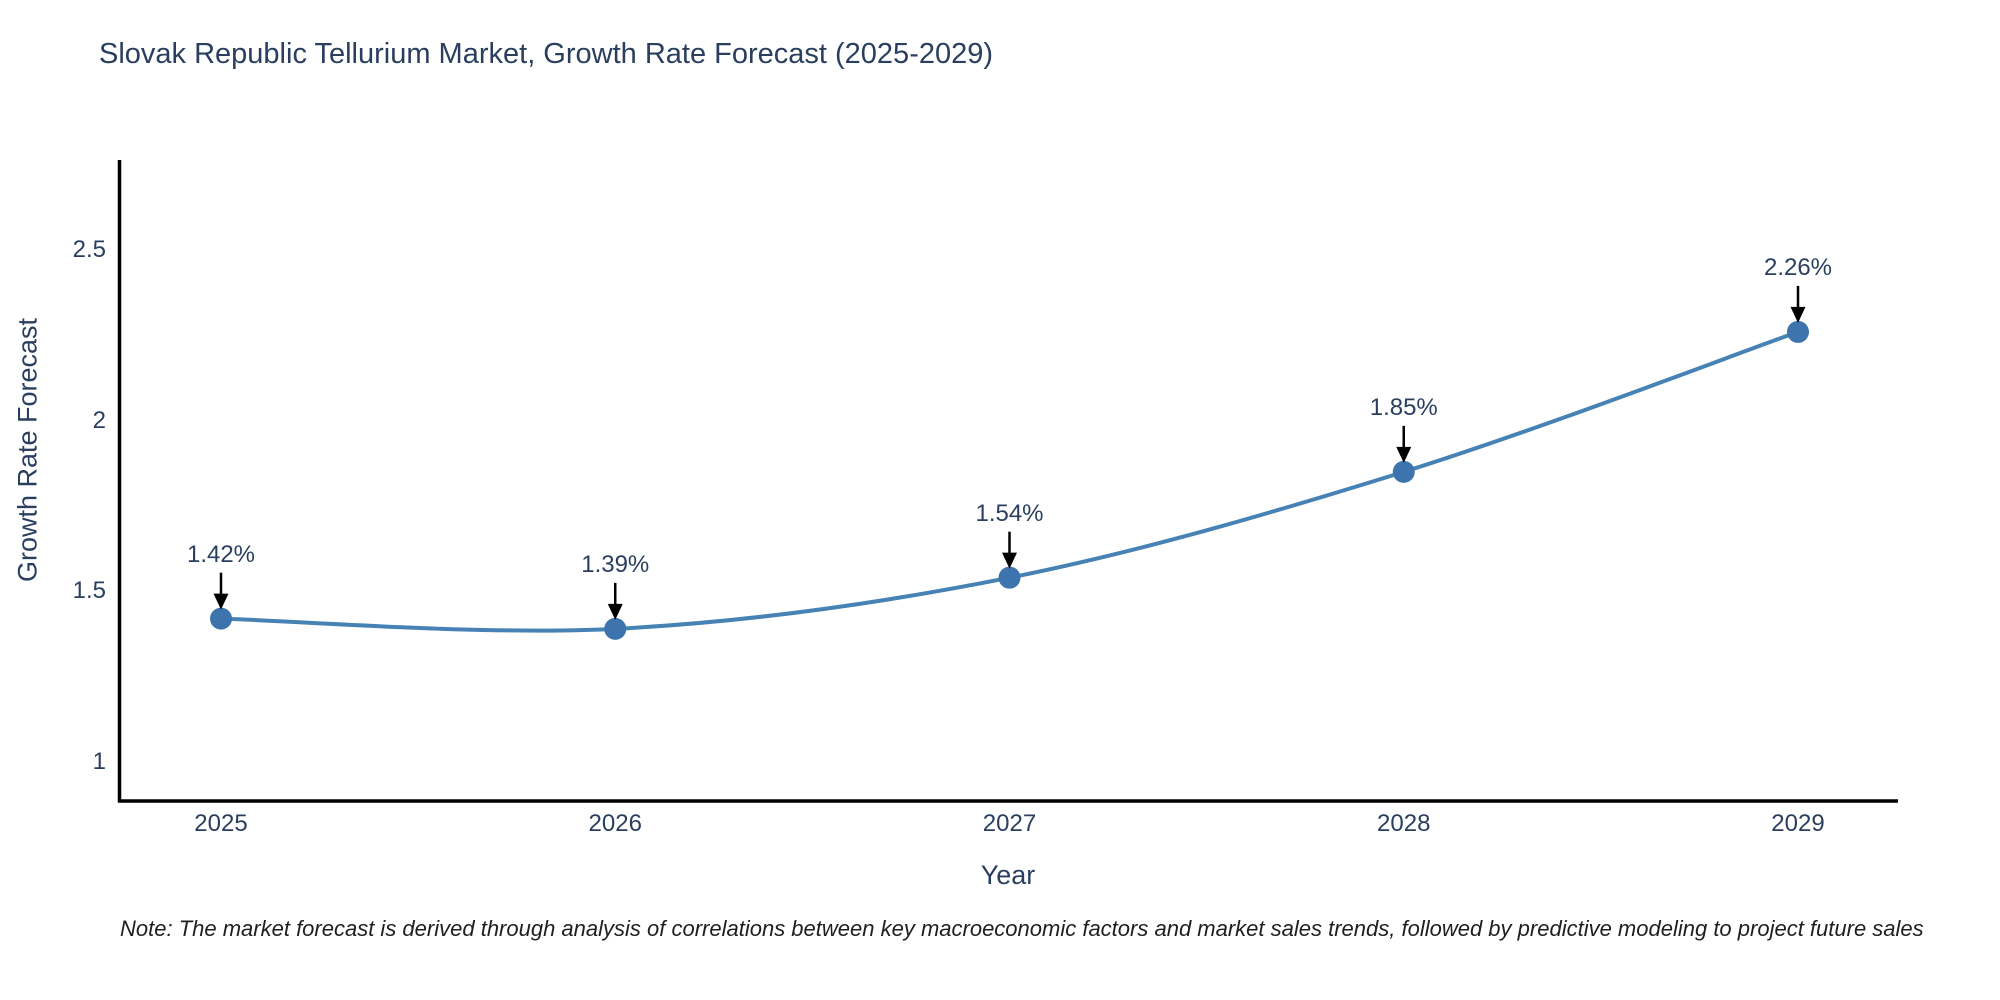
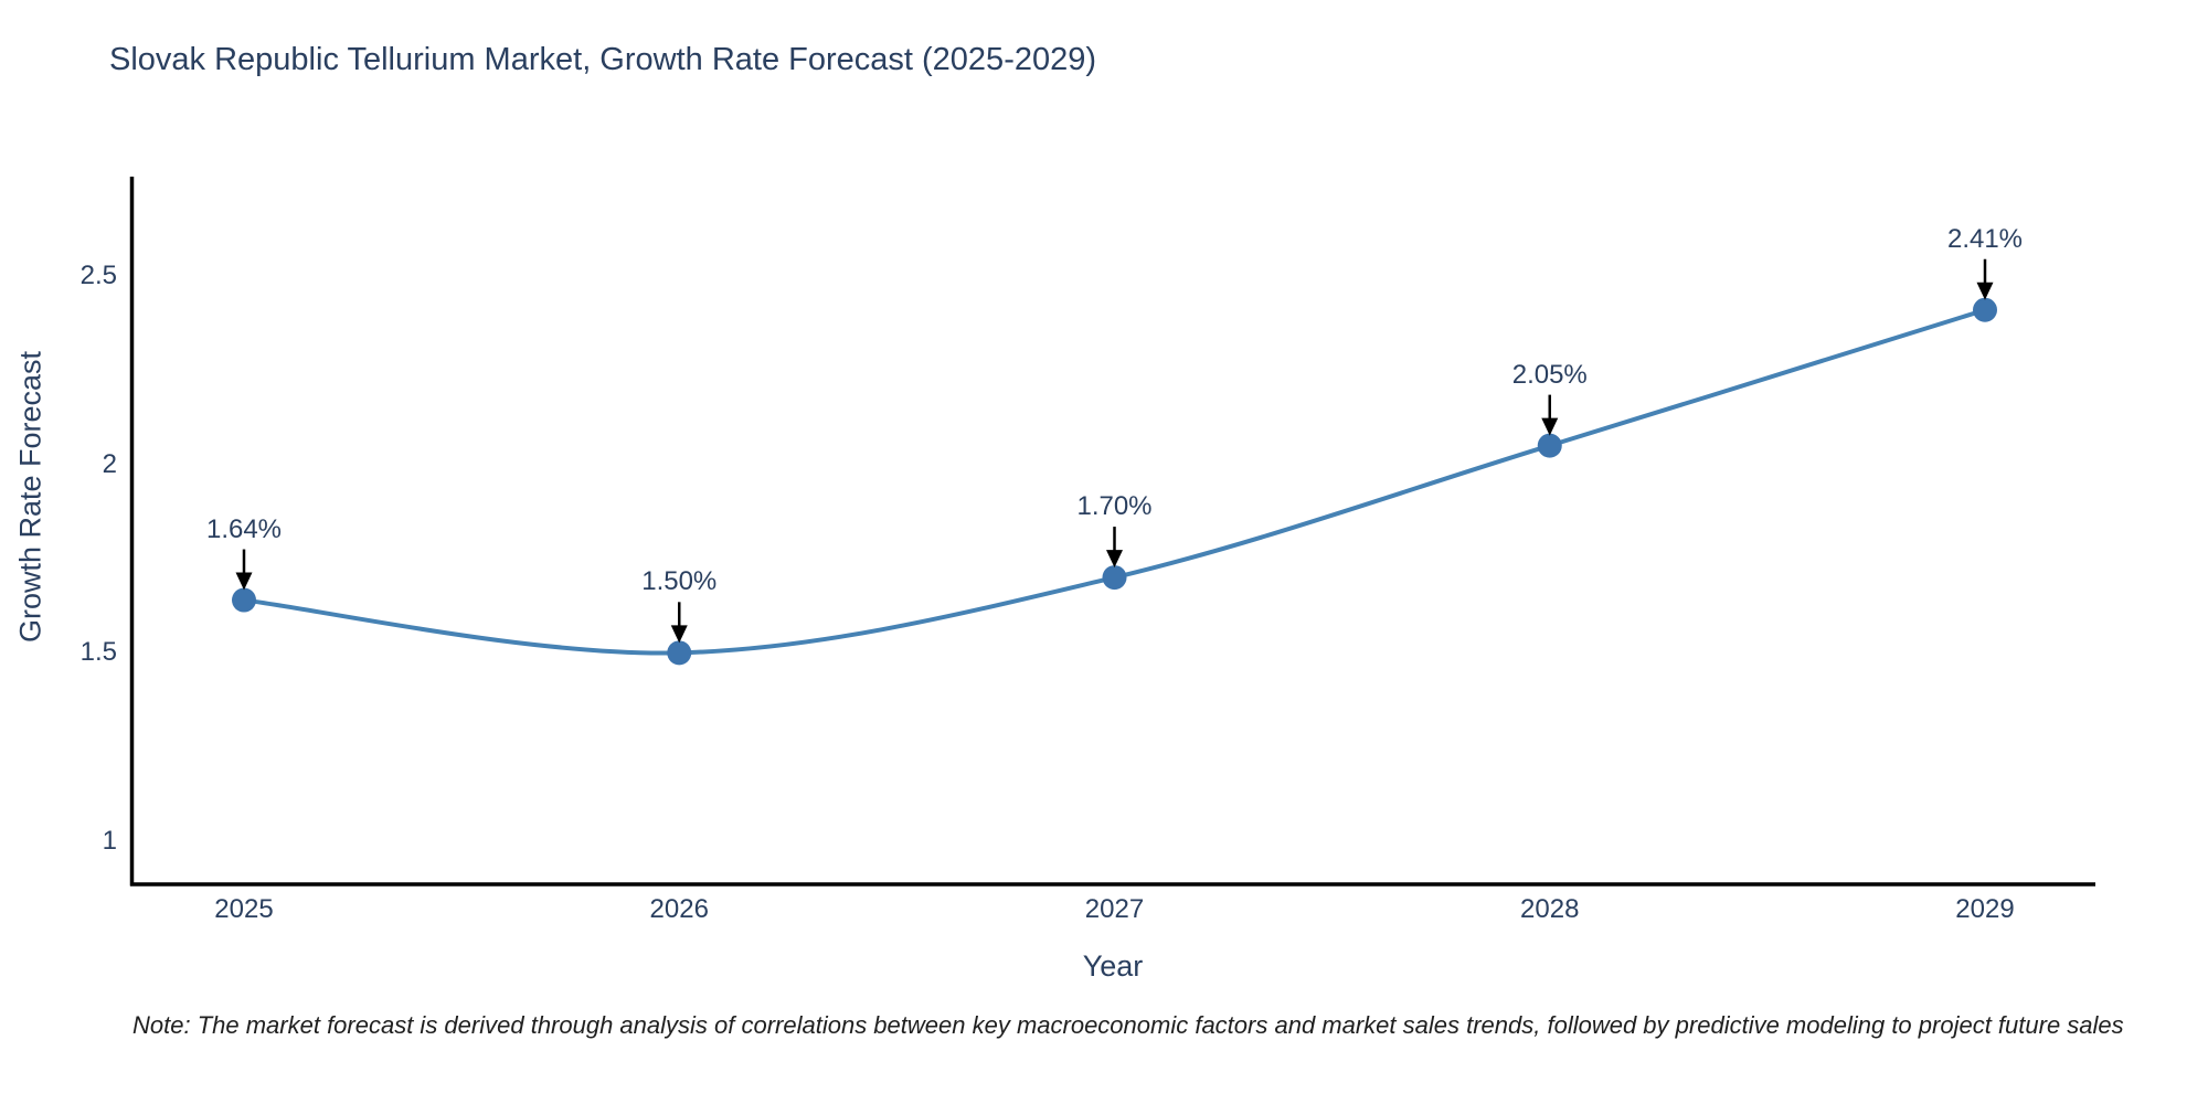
2025: 1.42% -> 1.64%
2026: 1.39% -> 1.50%
2027: 1.54% -> 1.70%
2028: 1.85% -> 2.05%
2029: 2.26% -> 2.41%
